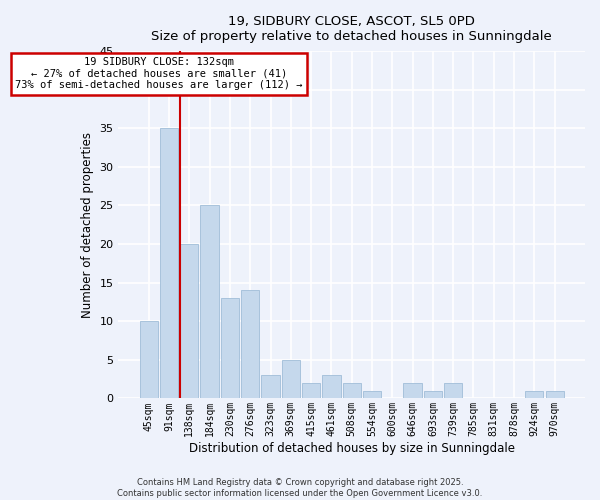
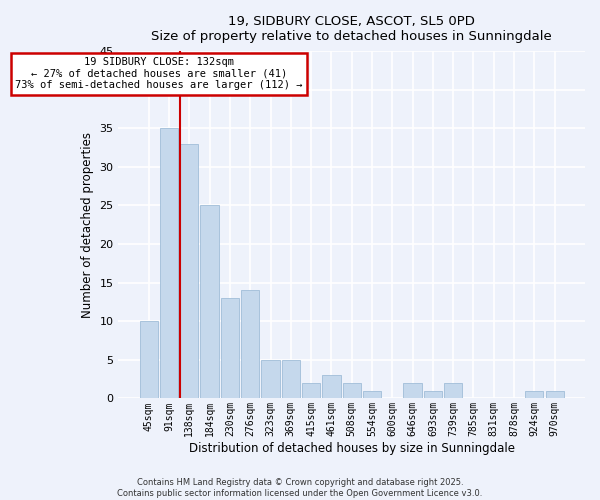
138sqm: 20 -> 33
323sqm: 3 -> 5
